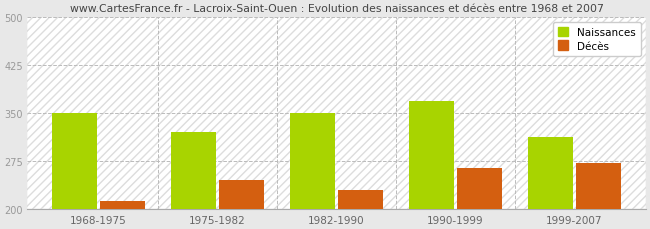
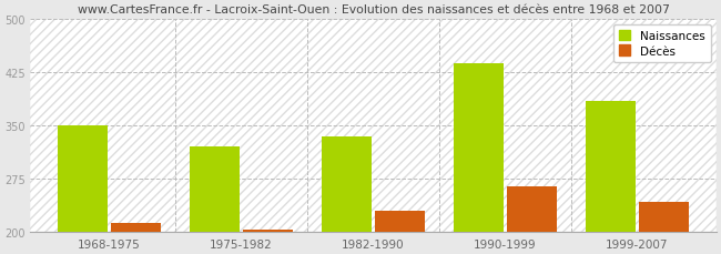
Décès/1975-1982: 246 -> 204
Naissances/1982-1990: 350 -> 335
Naissances/1990-1999: 368 -> 438
Naissances/1999-2007: 312 -> 385
Décès/1999-2007: 272 -> 242
